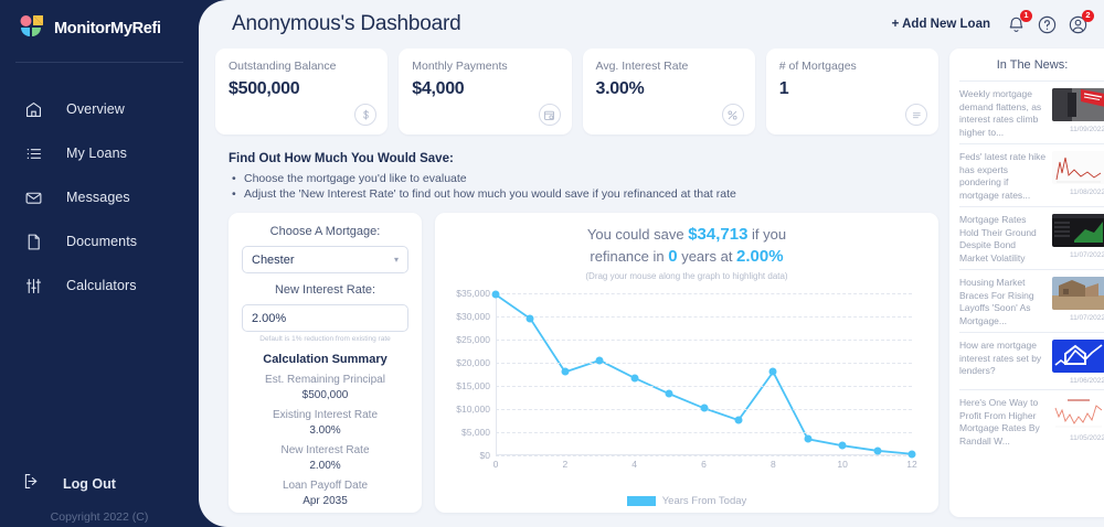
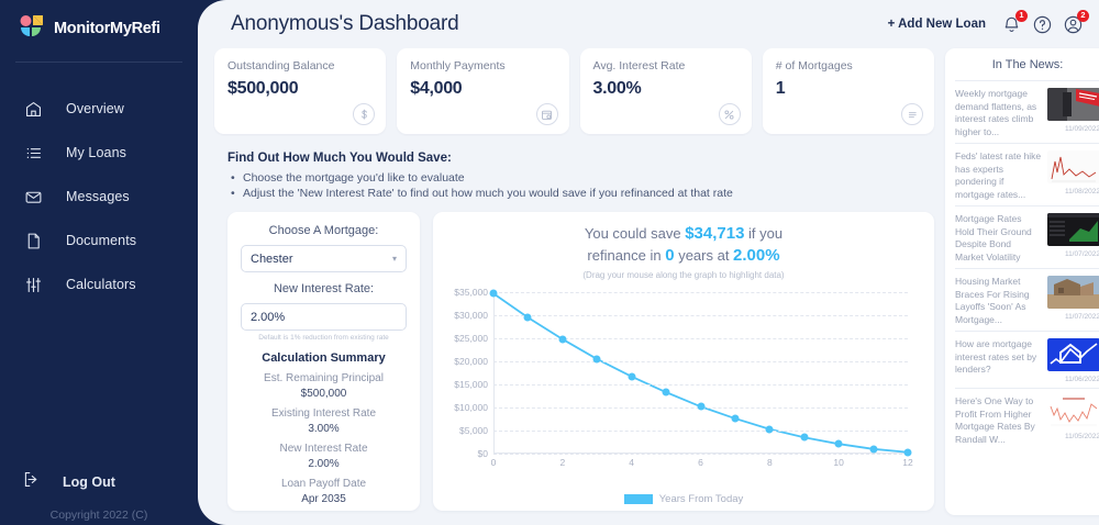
2: $18000 -> $25000
8: $18000 -> $5000
